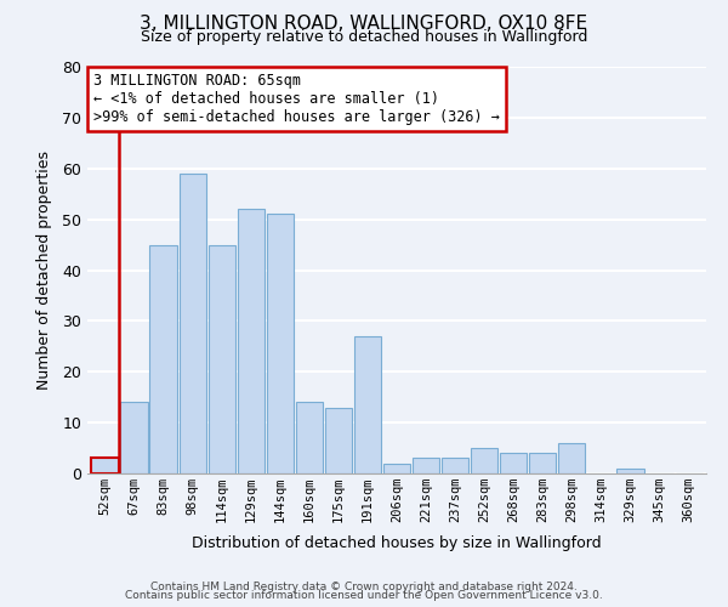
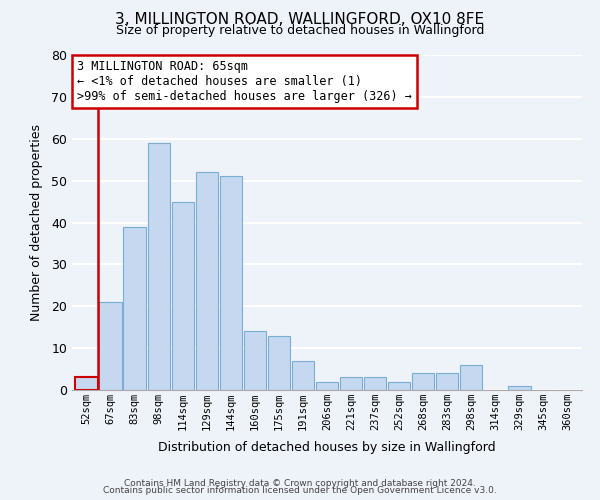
67sqm: 14 -> 21
83sqm: 45 -> 39
191sqm: 27 -> 7
252sqm: 5 -> 2
